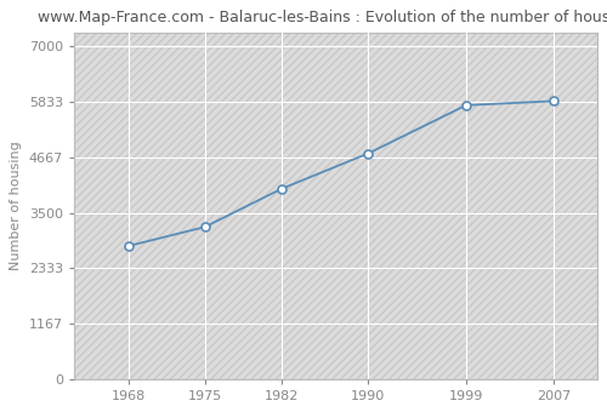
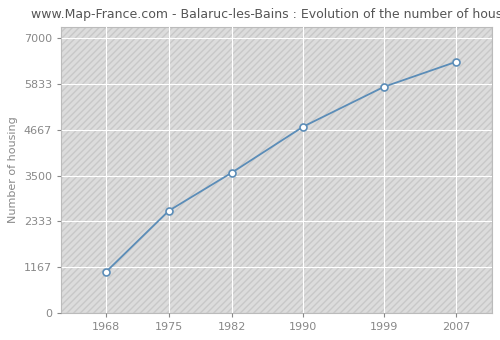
1968: 2800 -> 1040
1975: 3200 -> 2600
1982: 4000 -> 3570
2007: 5850 -> 6400
